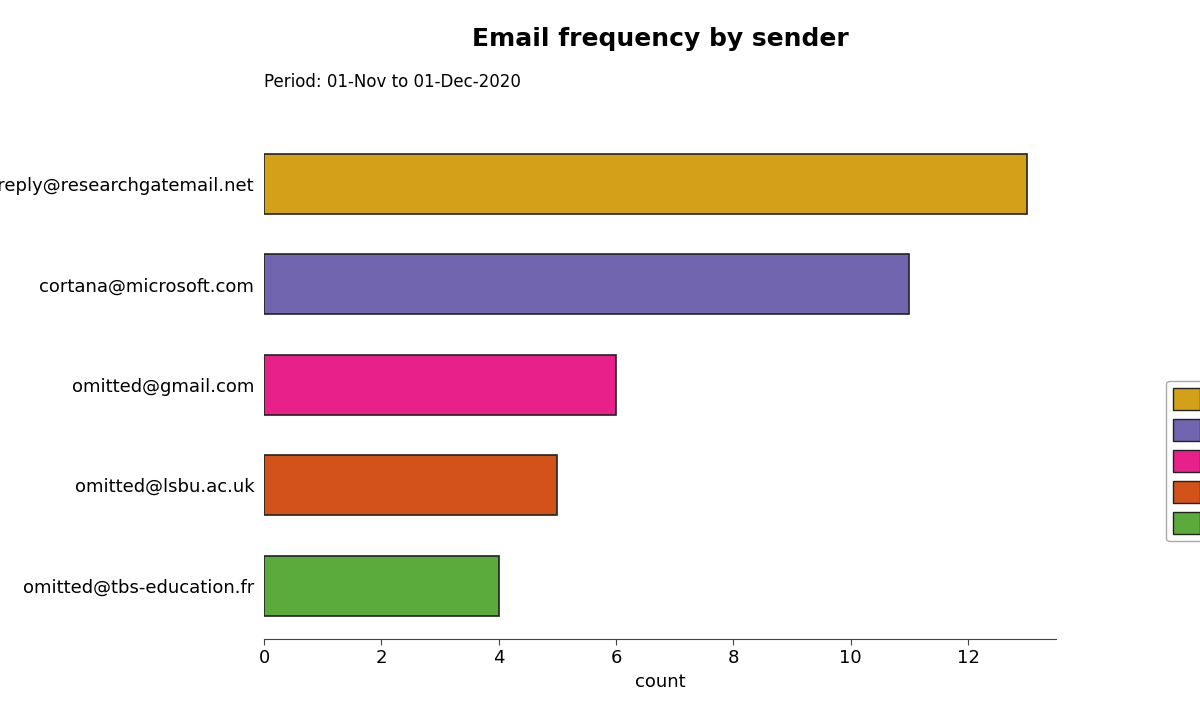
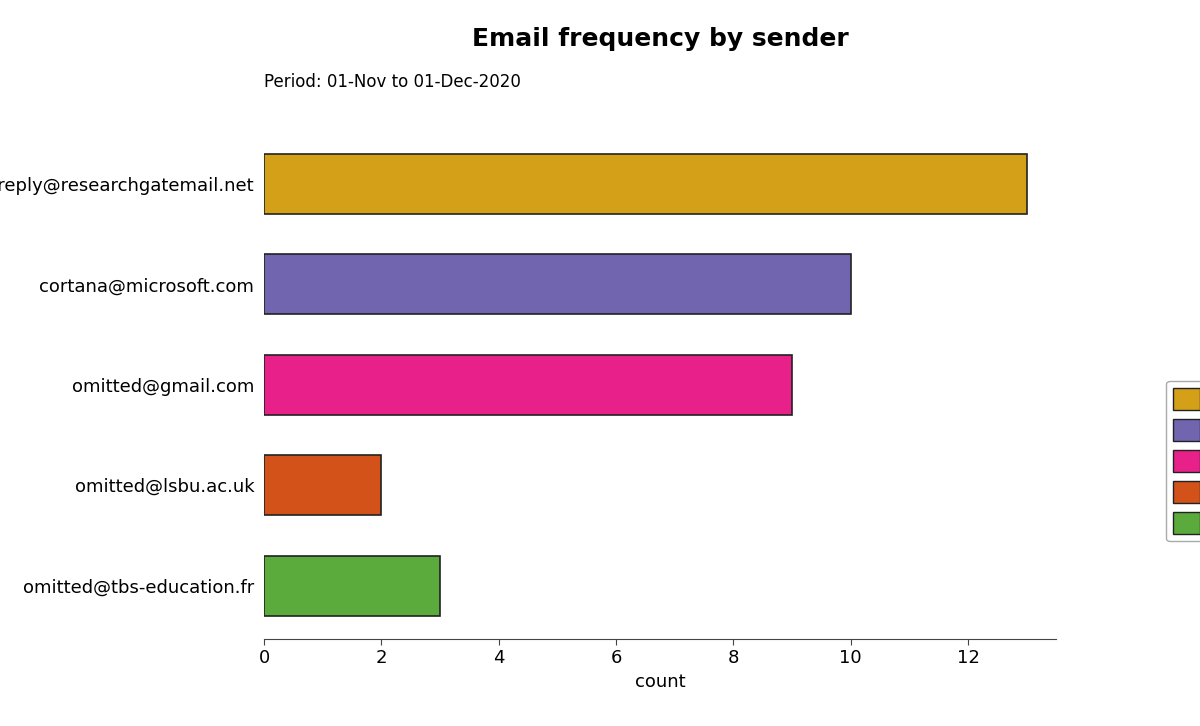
cortana@microsoft.com: 11 -> 10
omitted@gmail.com: 6 -> 9
omitted@lsbu.ac.uk: 5 -> 2
omitted@tbs-education.fr: 4 -> 3
